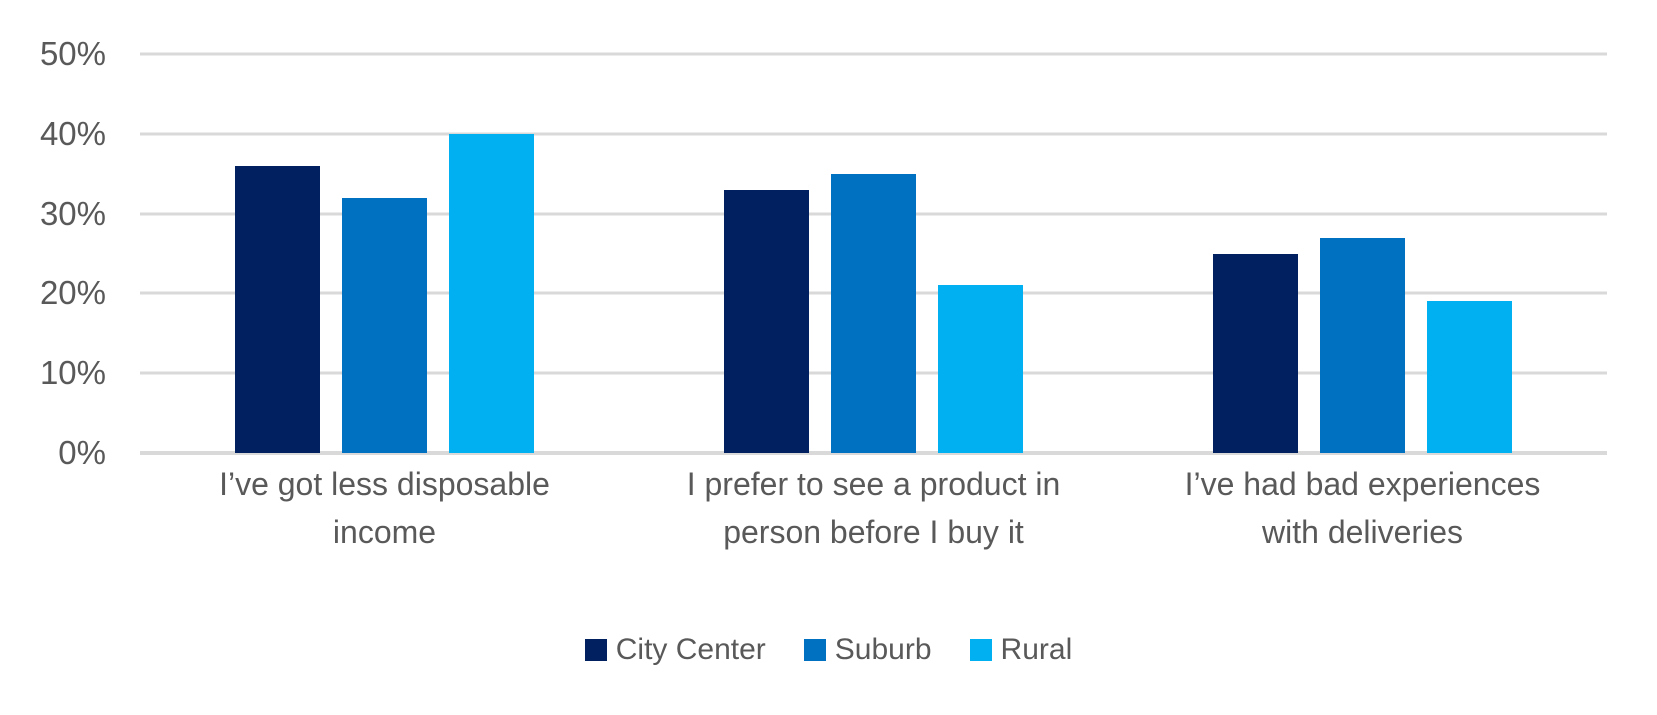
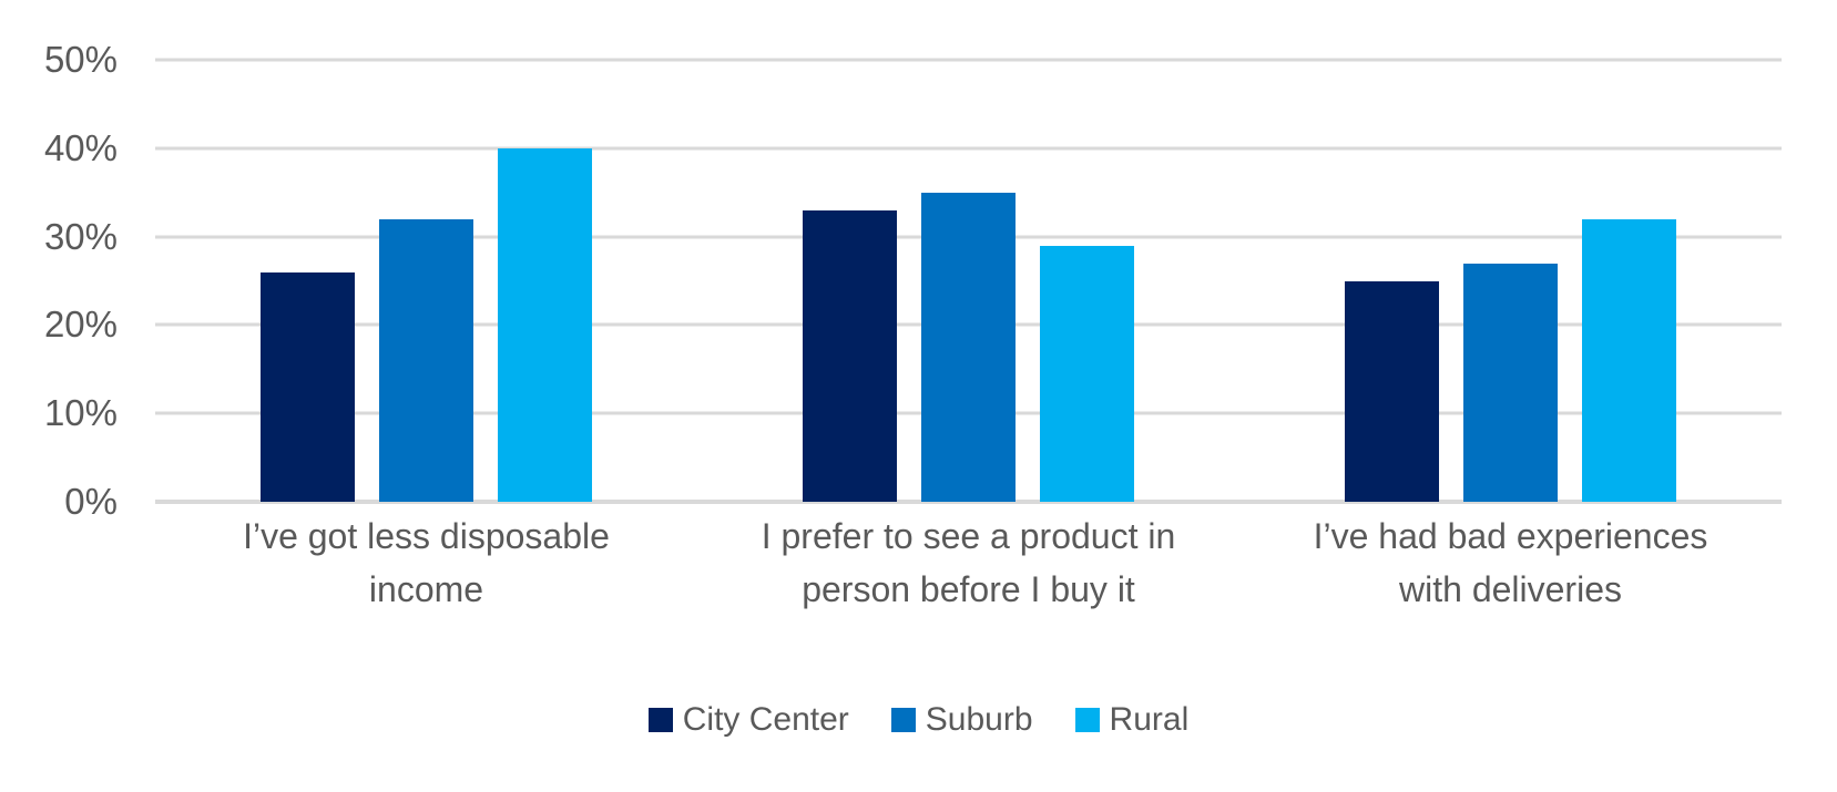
City Center/I’ve got less disposable income: 36% -> 26%
Rural/I prefer to see a product in person before I buy it: 21% -> 29%
Rural/I’ve had bad experiences with deliveries: 19% -> 32%
